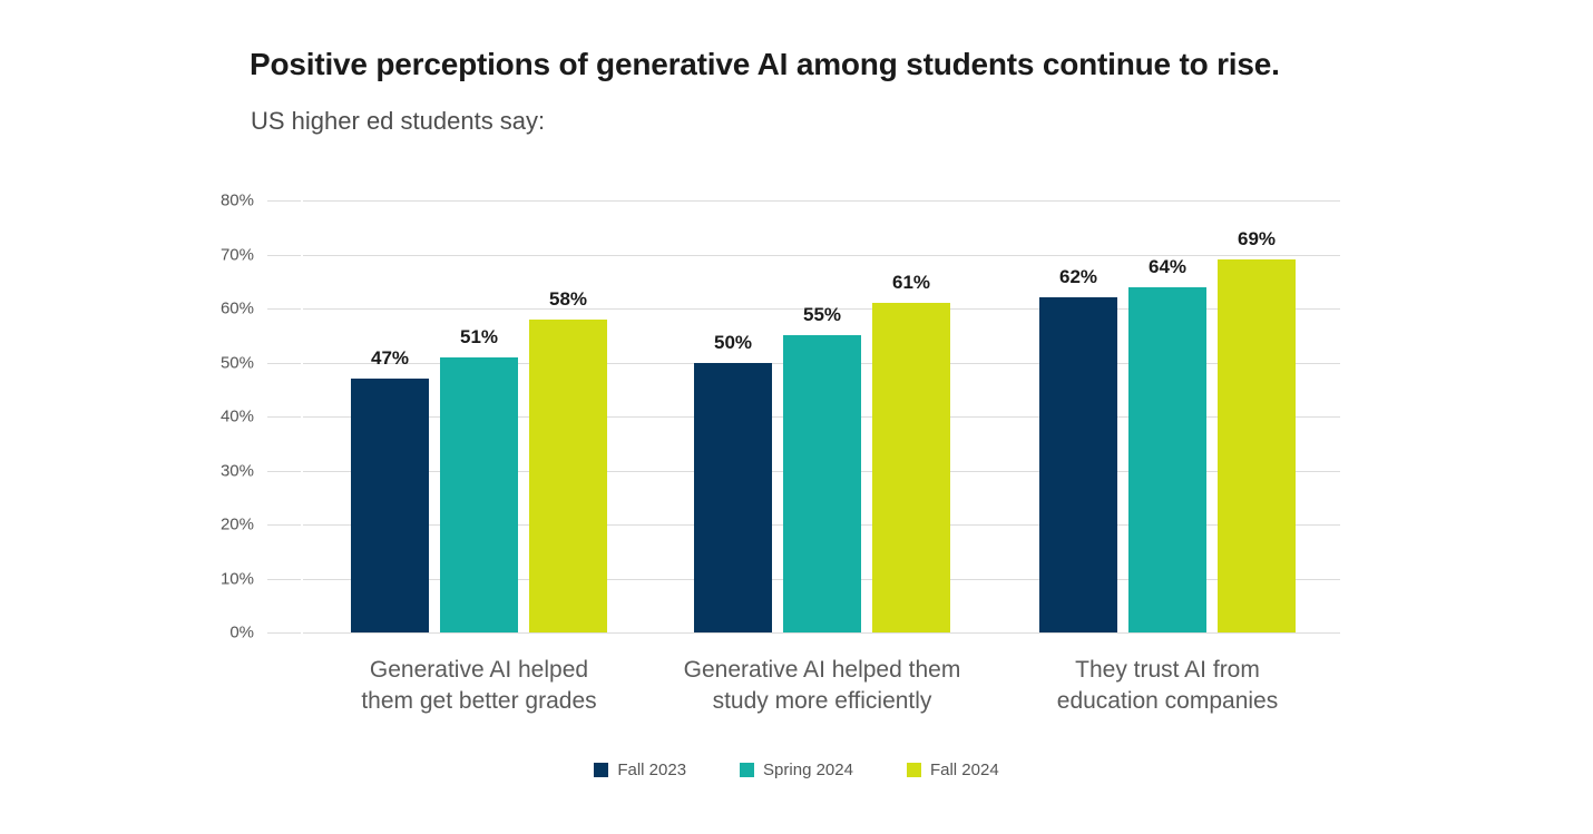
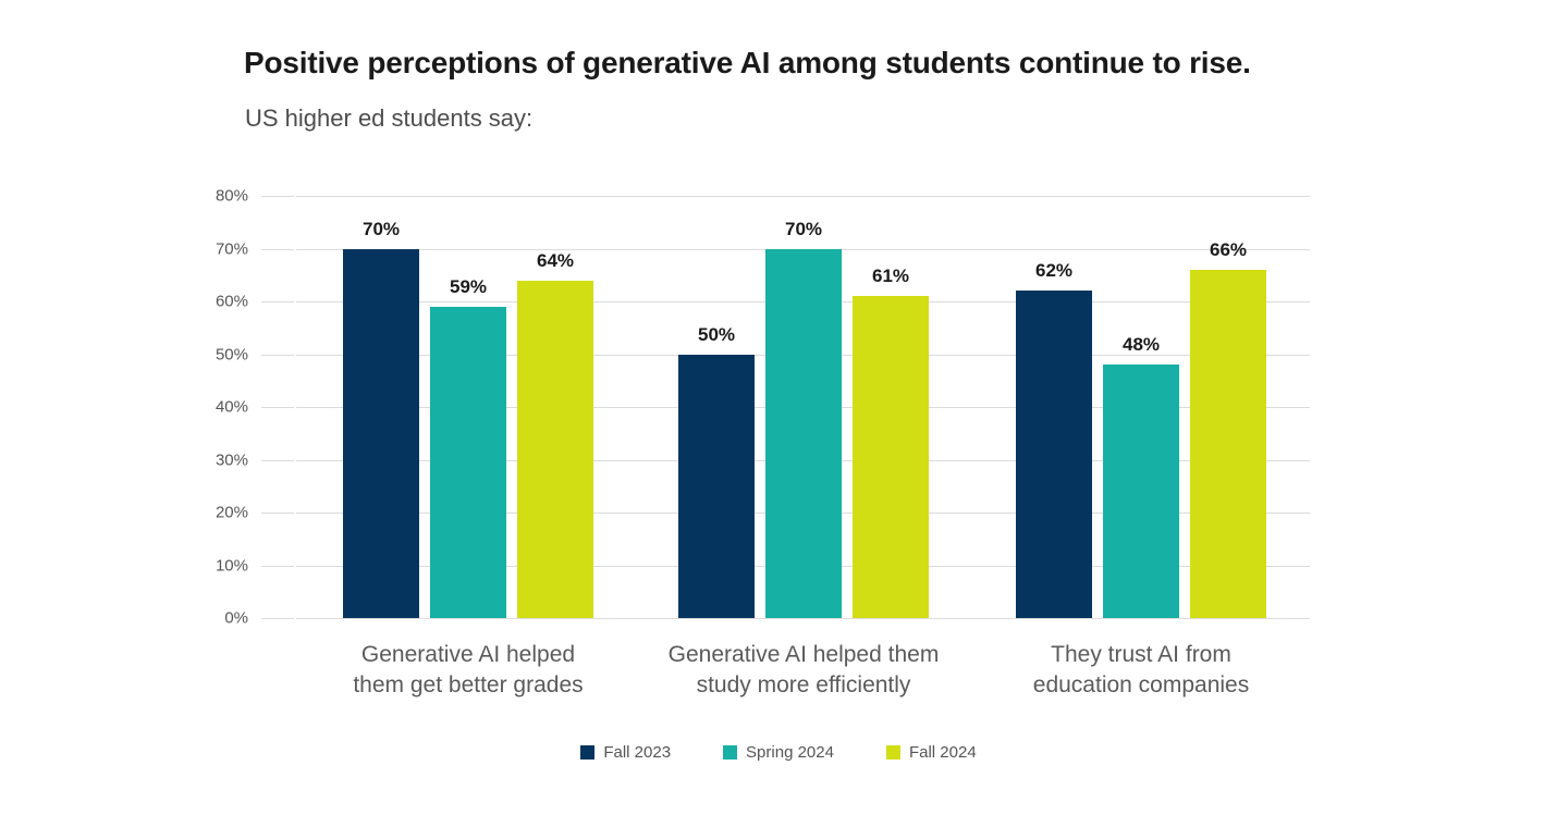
Fall 2023/Generative AI helped them get better grades: 47% -> 70%
Spring 2024/Generative AI helped them get better grades: 51% -> 59%
Fall 2024/Generative AI helped them get better grades: 58% -> 64%
Spring 2024/Generative AI helped them study more efficiently: 55% -> 70%
Spring 2024/They trust AI from education companies: 64% -> 48%
Fall 2024/They trust AI from education companies: 69% -> 66%
